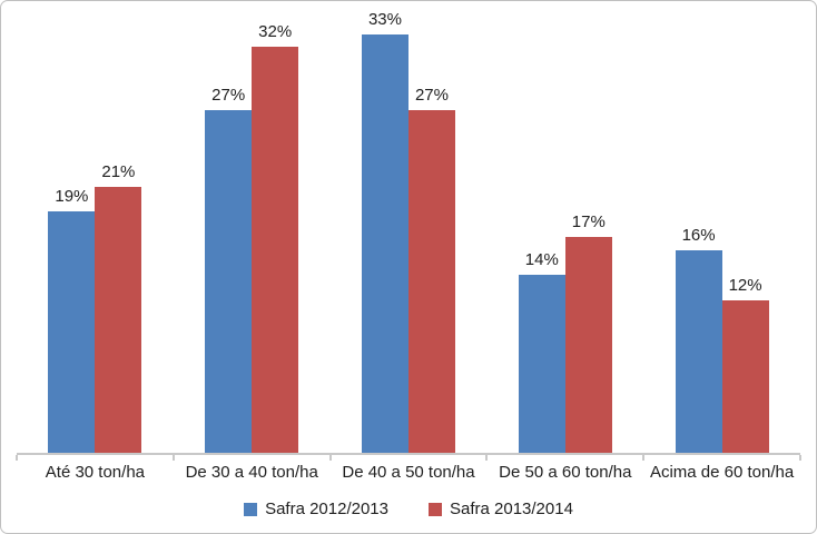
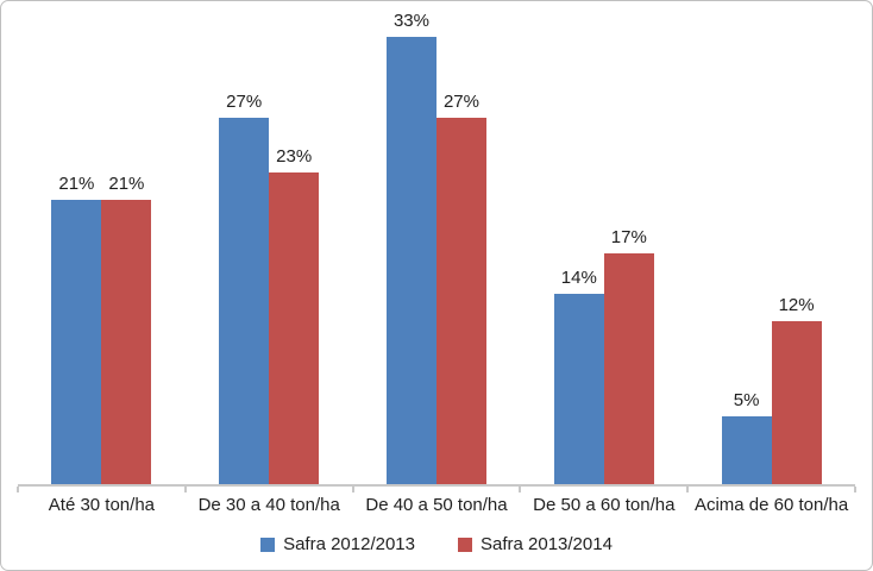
Safra 2012/2013/Até 30 ton/ha: 19% -> 21%
Safra 2013/2014/De 30 a 40 ton/ha: 32% -> 23%
Safra 2012/2013/Acima de 60 ton/ha: 16% -> 5%
